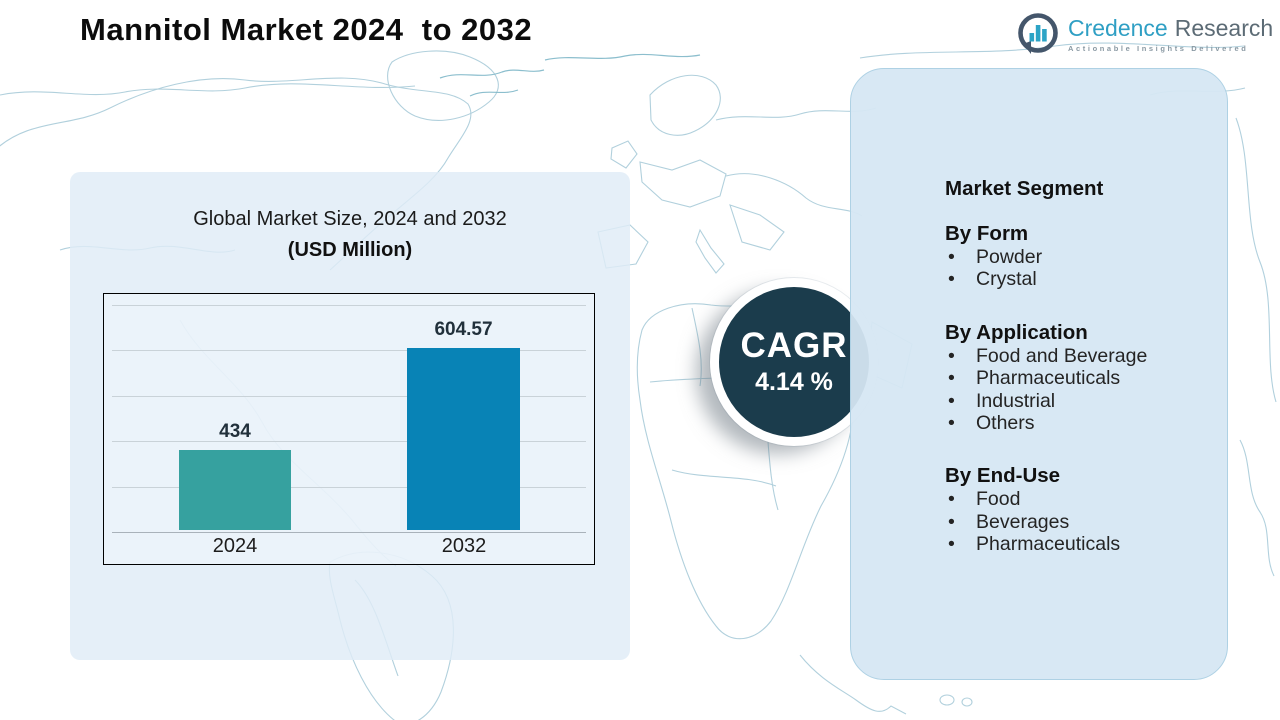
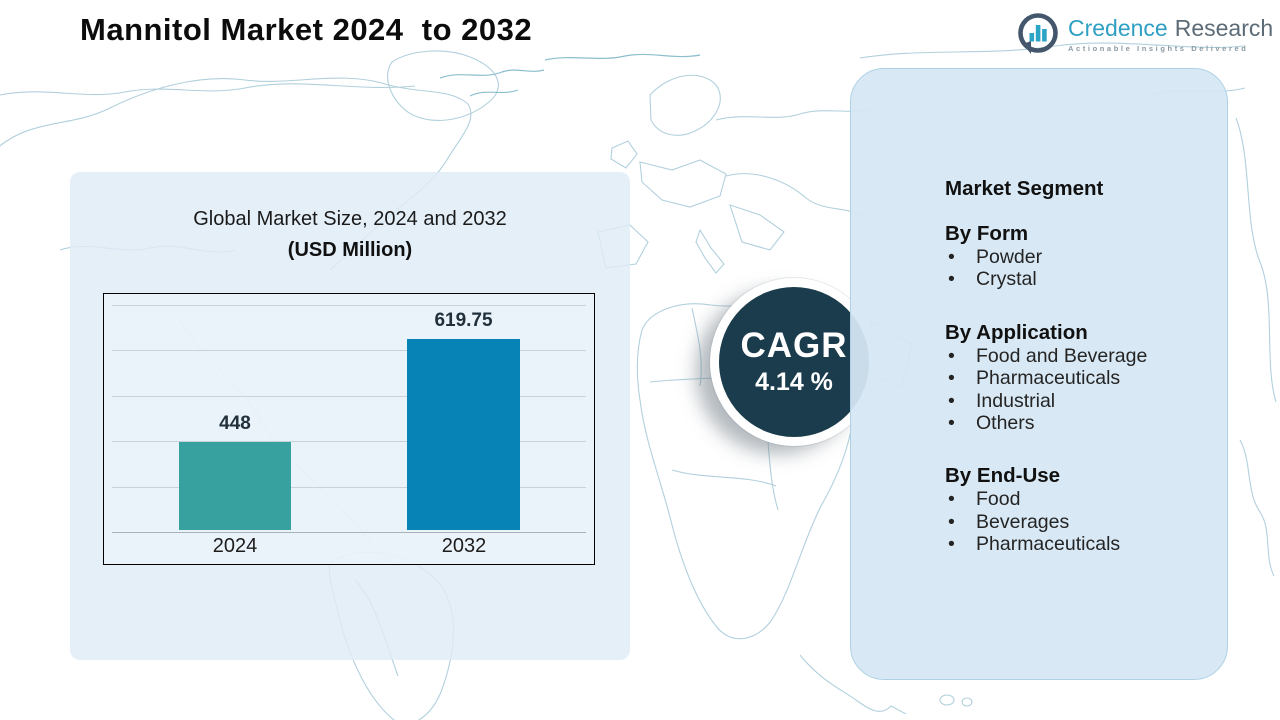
2024: 434 -> 448
2032: 604.57 -> 619.75
